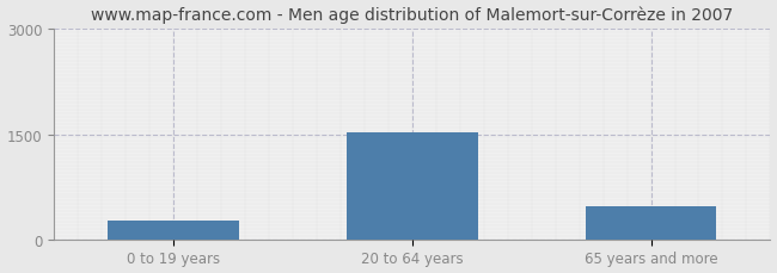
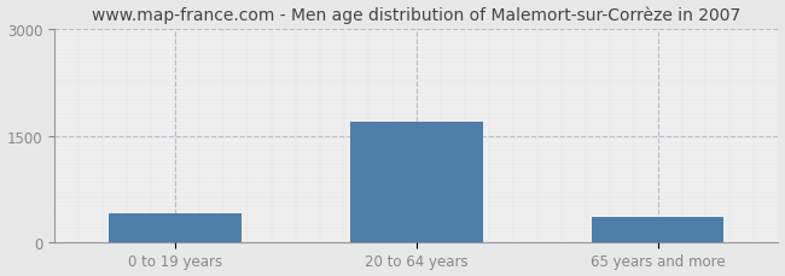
0 to 19 years: 260 -> 400
20 to 64 years: 1520 -> 1700
65 years and more: 480 -> 350
